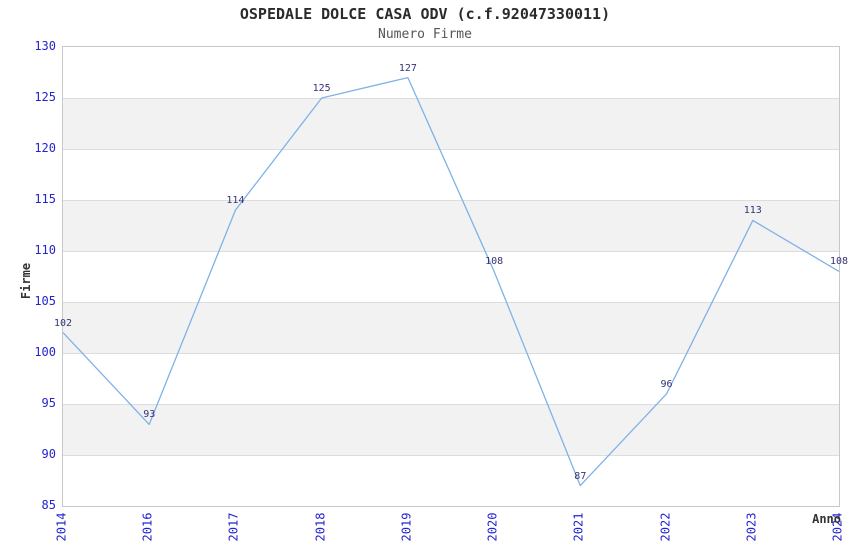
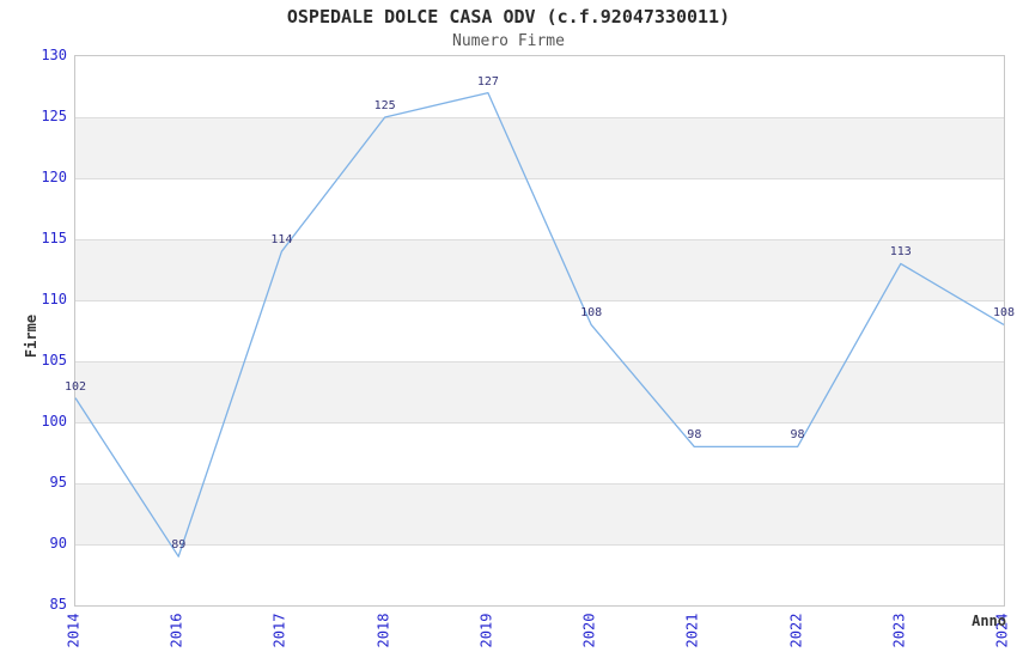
2016: 93 -> 89
2021: 87 -> 98
2022: 96 -> 98
